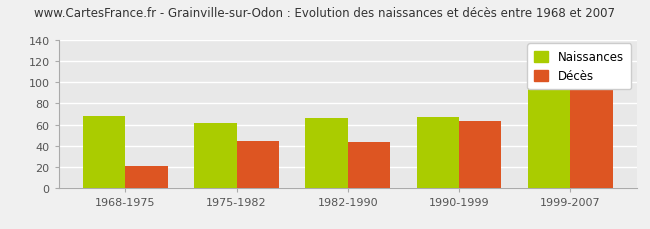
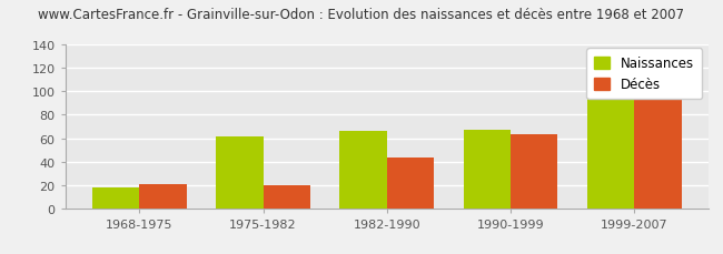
Naissances/1968-1975: 68 -> 18
Décès/1975-1982: 44 -> 20
